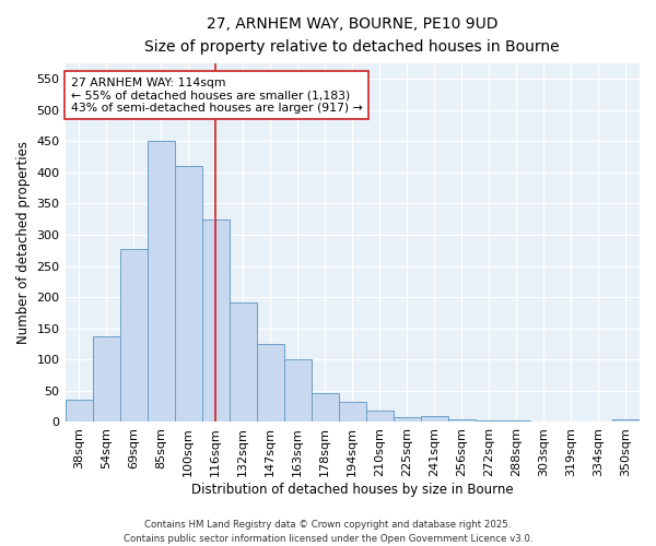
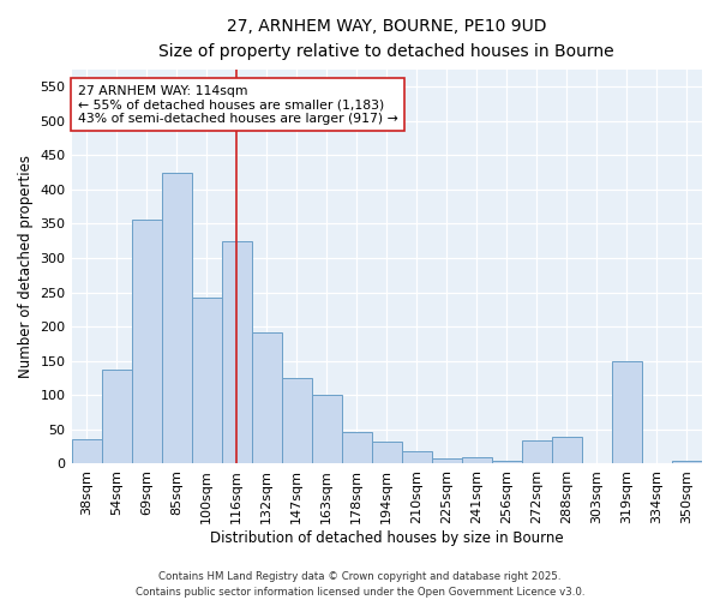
69sqm: 277 -> 356
85sqm: 450 -> 424
100sqm: 410 -> 242
272sqm: 3 -> 34
288sqm: 3 -> 40
319sqm: 1 -> 150
